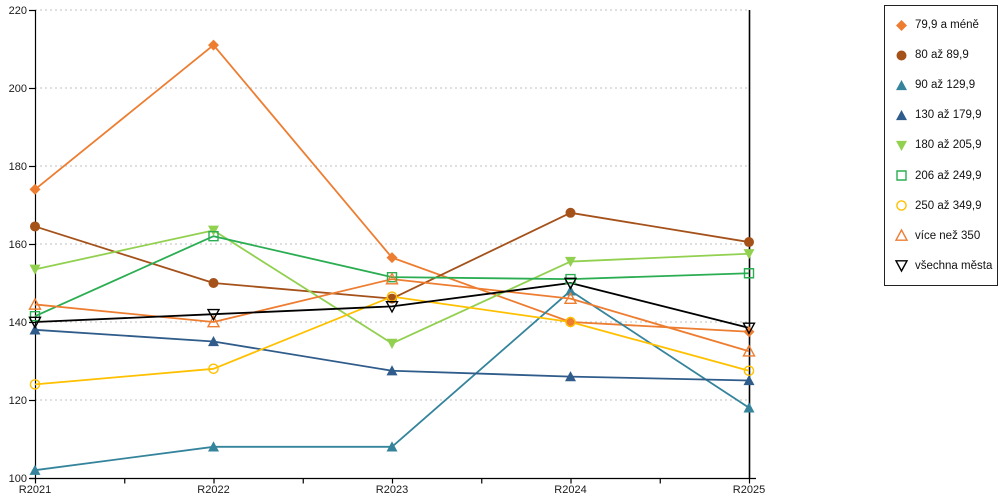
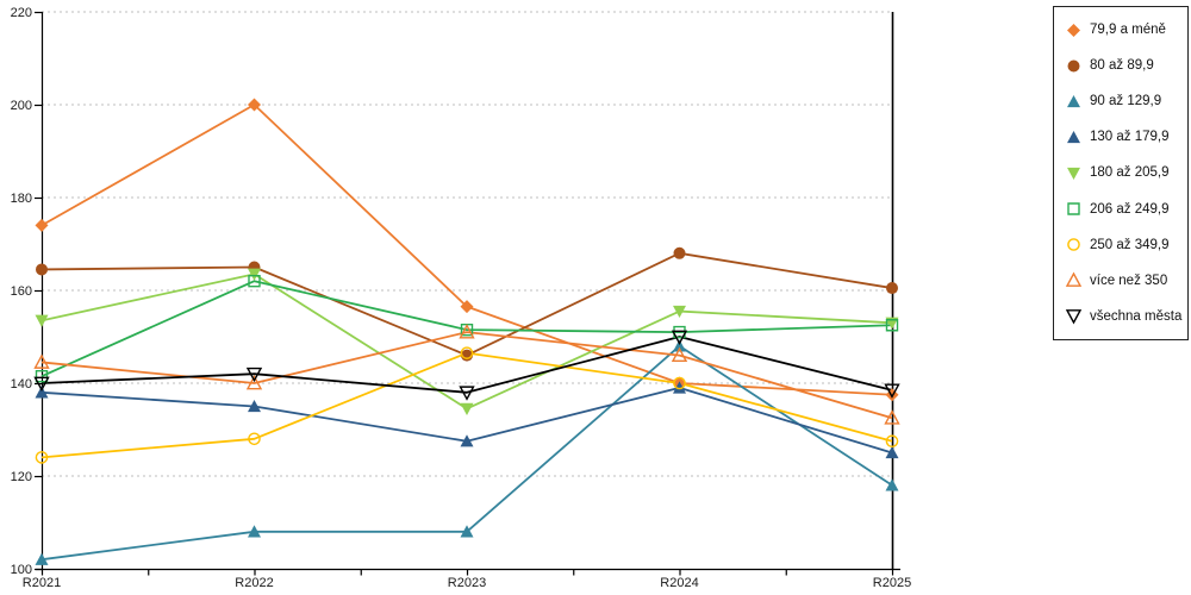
79,9 a méně/R2022: 211 -> 200
80 až 89,9/R2022: 150 -> 165
všechna města/R2023: 144 -> 138
130 až 179,9/R2024: 126 -> 139
180 až 205,9/R2025: 158 -> 153
